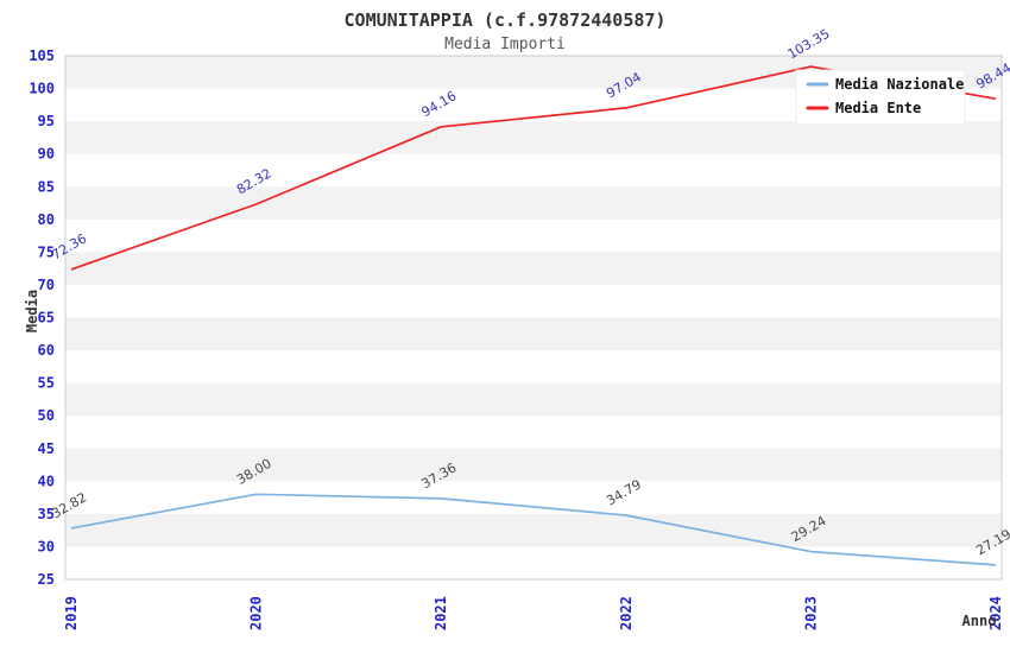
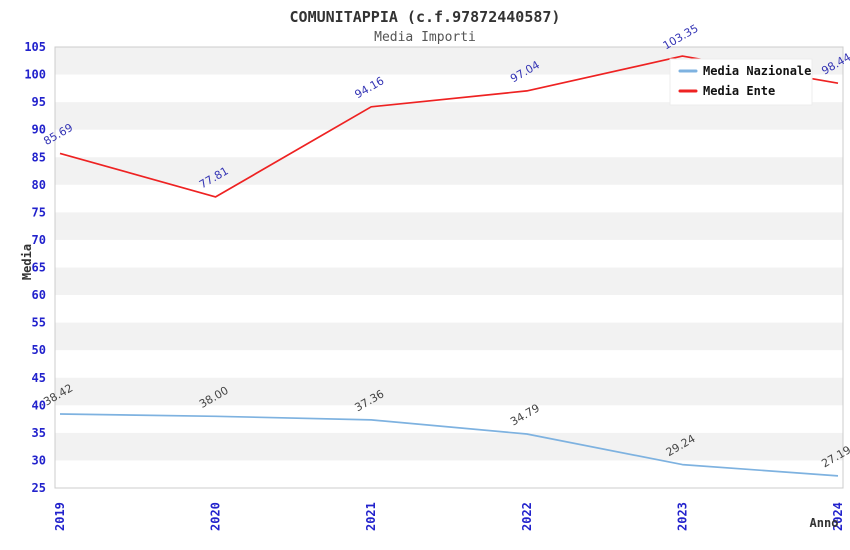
Media Nazionale/2019: 32.82 -> 38.42
Media Ente/2019: 72.36 -> 85.69
Media Ente/2020: 82.32 -> 77.81
